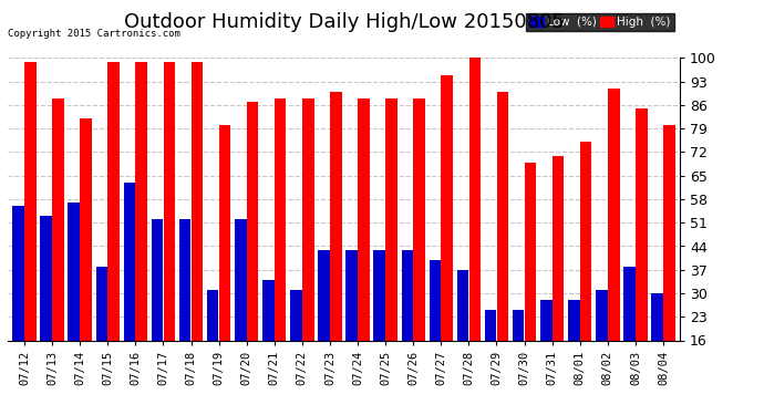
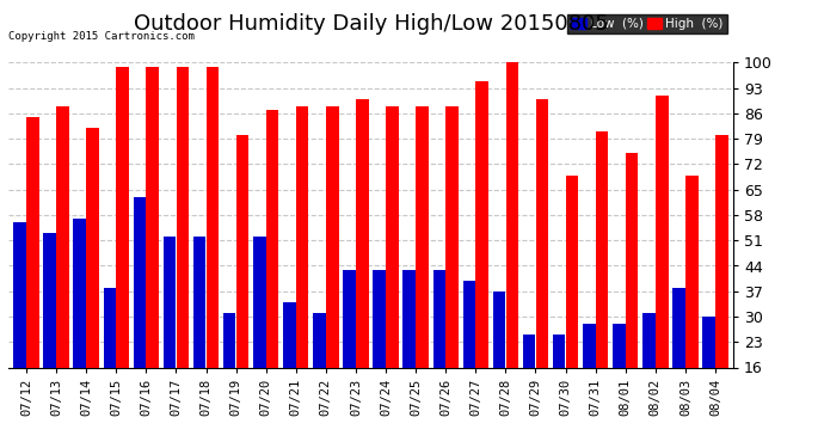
High (%)/07/12: 99 -> 85
High (%)/07/31: 71 -> 81
High (%)/08/03: 85 -> 69
